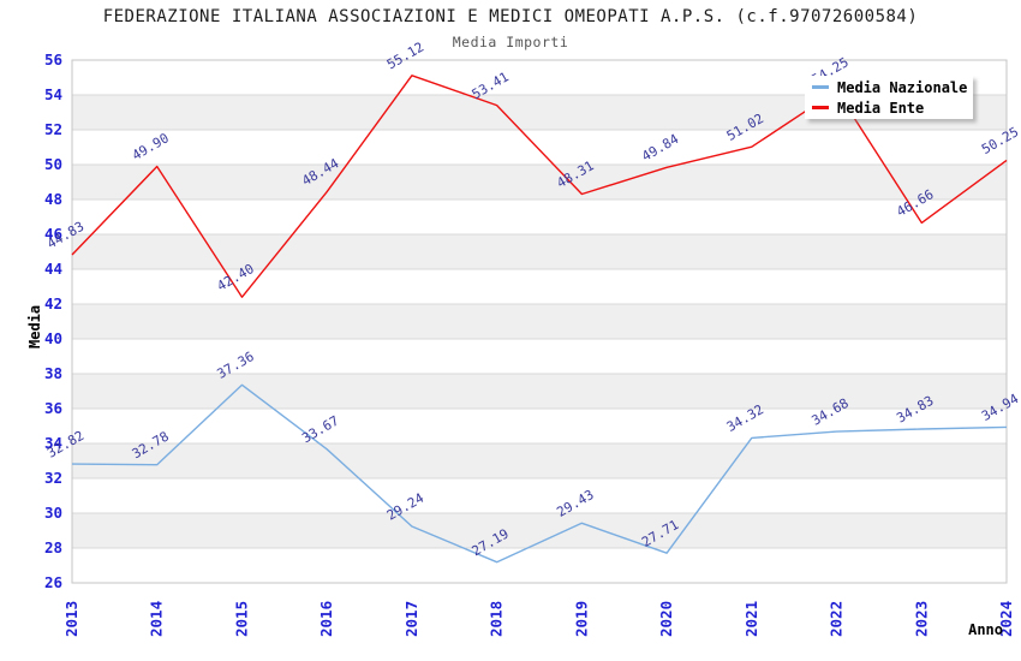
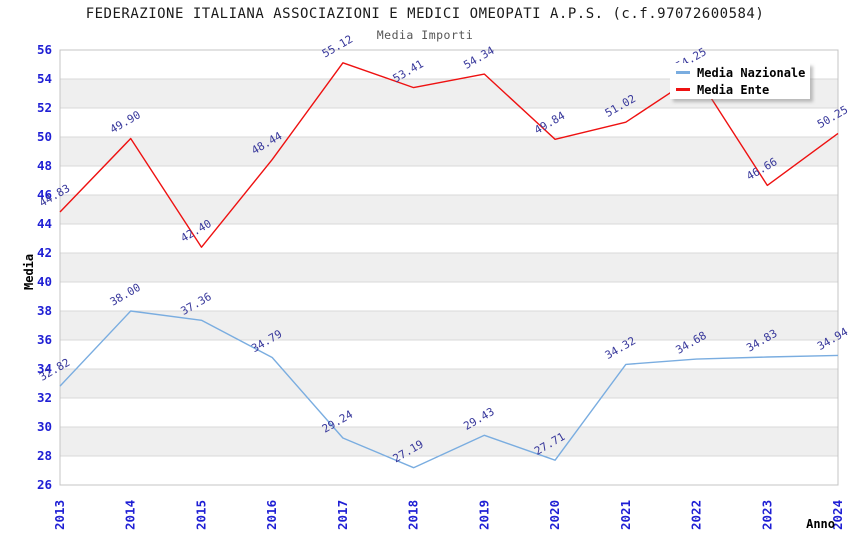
Media Nazionale/2014: 32.78 -> 38.00
Media Nazionale/2016: 33.67 -> 34.79
Media Ente/2019: 48.31 -> 54.34
